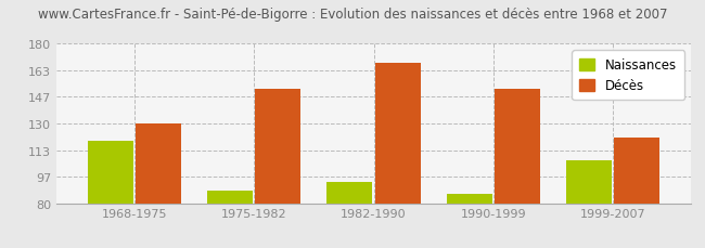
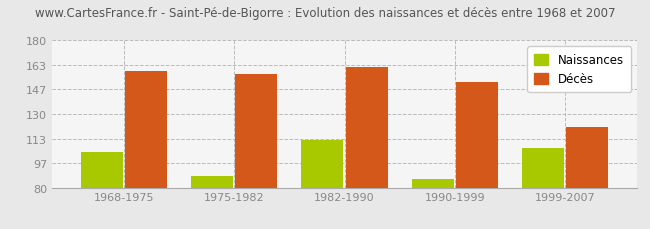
Naissances/1968-1975: 119 -> 104
Décès/1968-1975: 130 -> 159
Décès/1975-1982: 152 -> 157
Naissances/1982-1990: 93 -> 112
Décès/1982-1990: 168 -> 162
